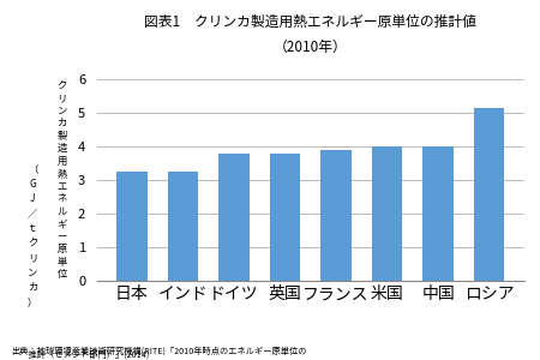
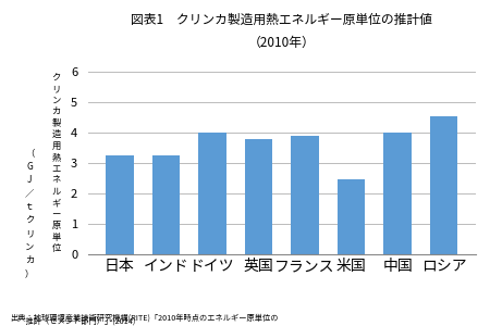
ドイツ: 3.80 -> 4.00
米国: 4.00 -> 2.45
ロシア: 5.15 -> 4.55
